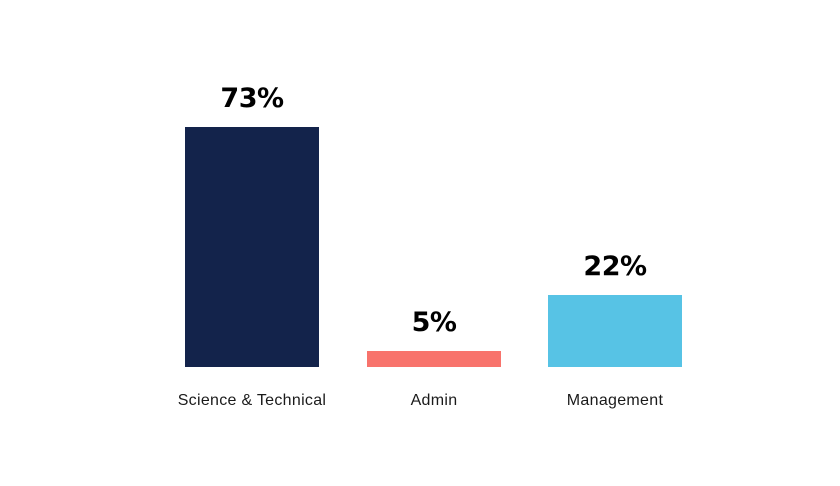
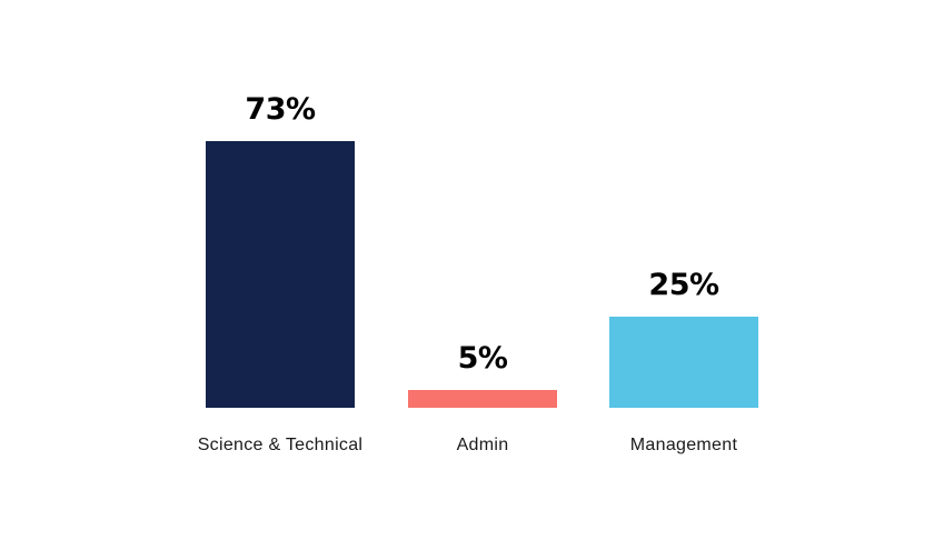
Management: 22% -> 25%
